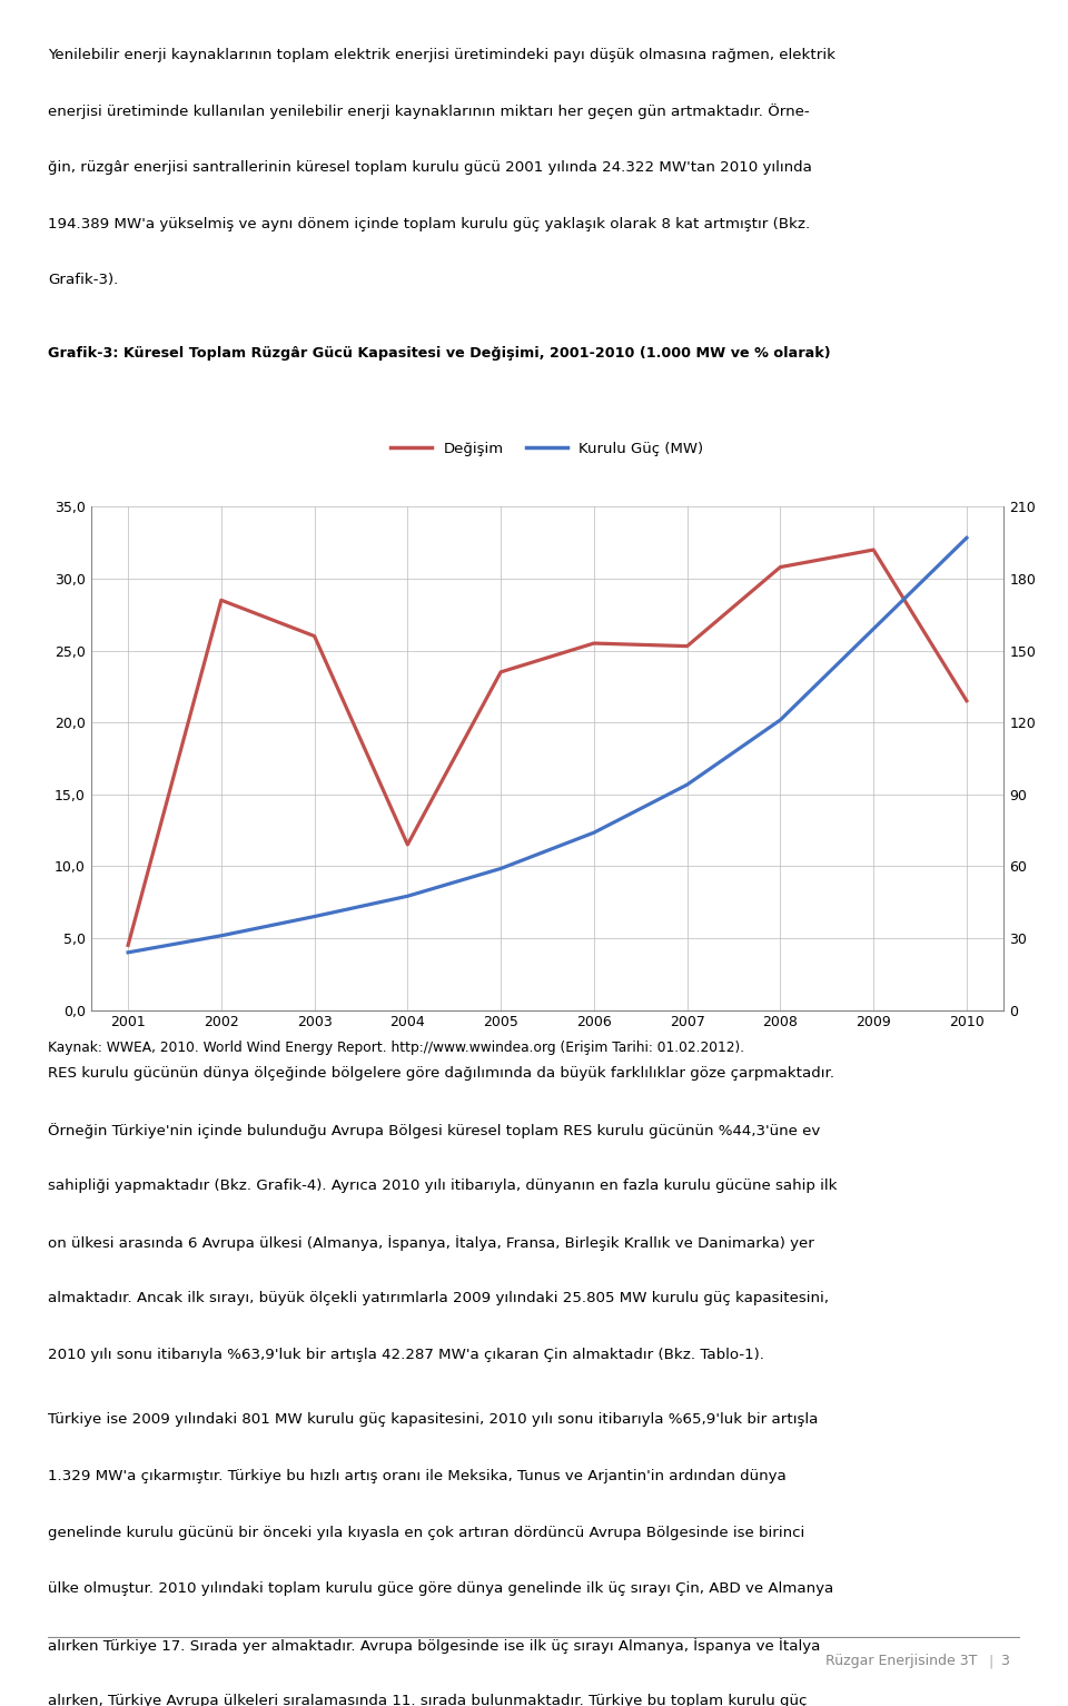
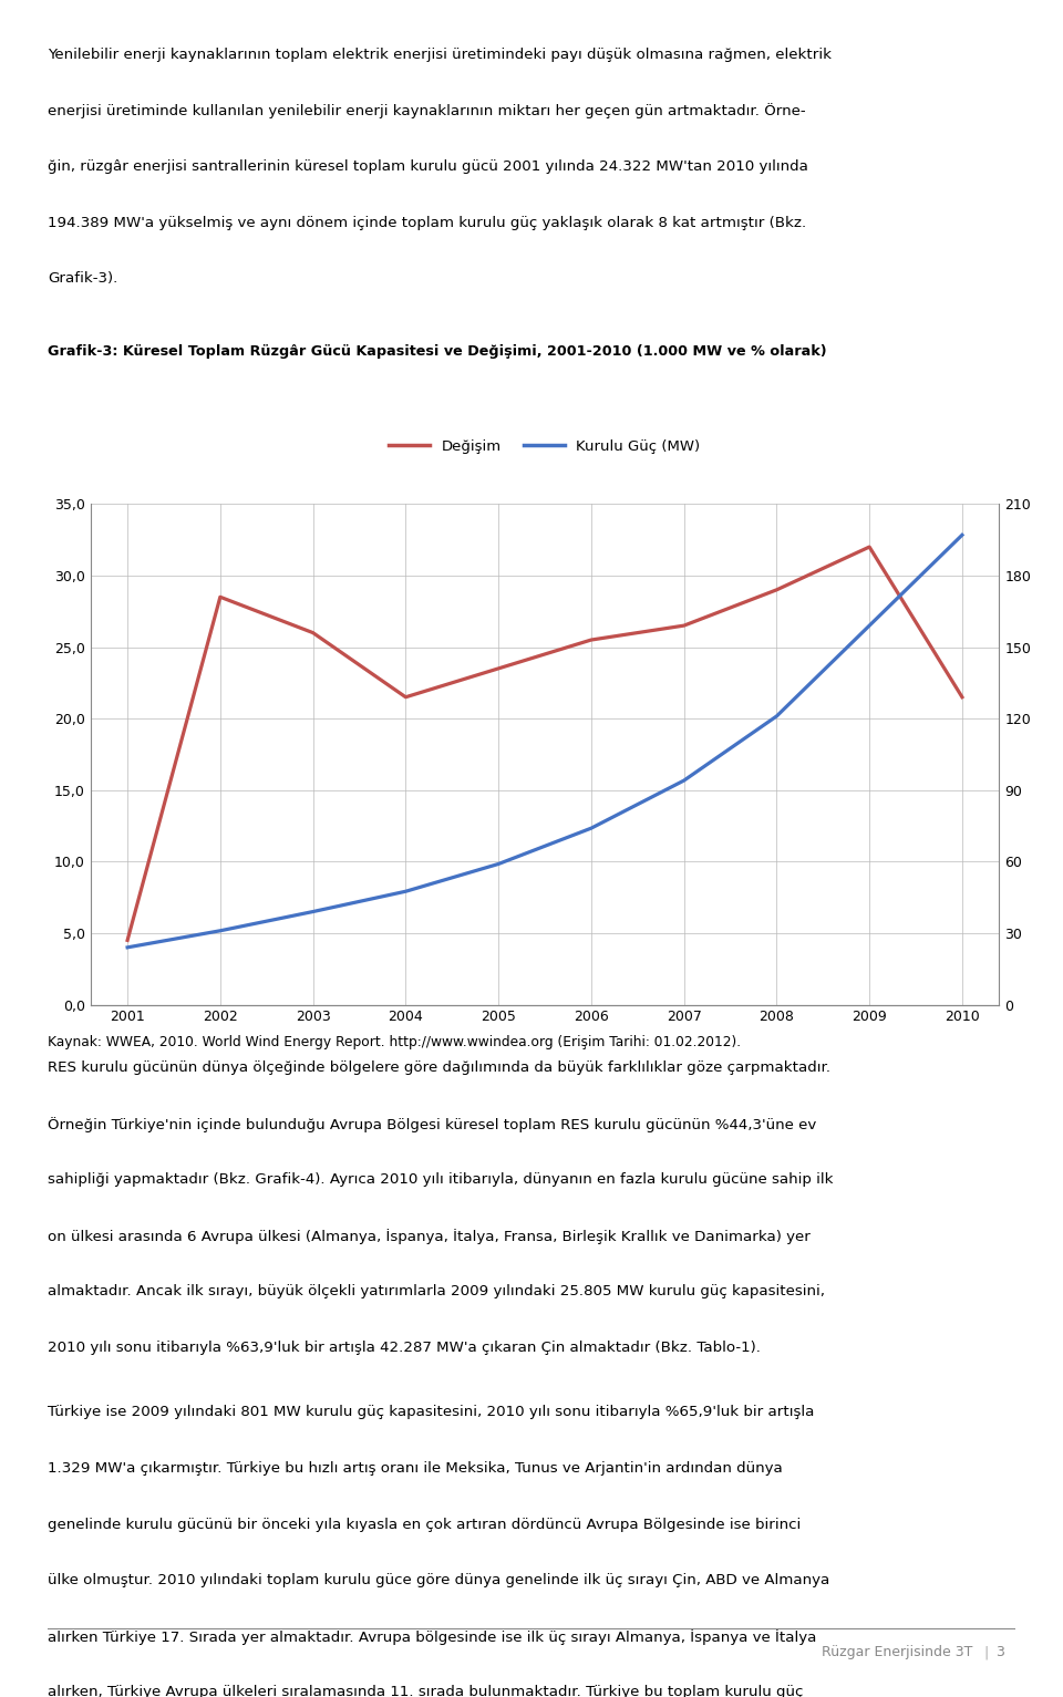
Değişim/2004: 11,5 -> 21,5
Değişim/2007: 25,3 -> 26,5
Değişim/2008: 30,8 -> 29,0
